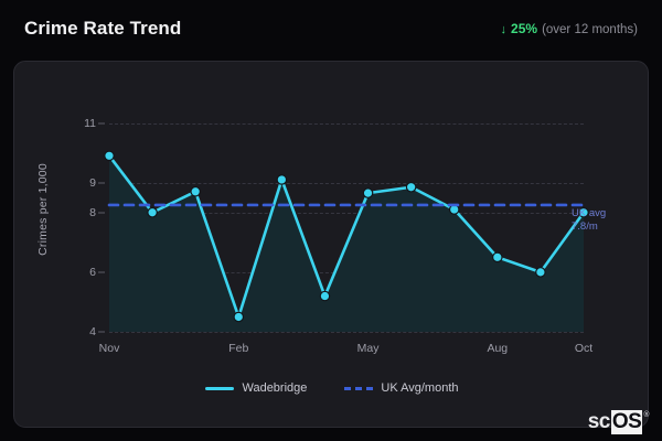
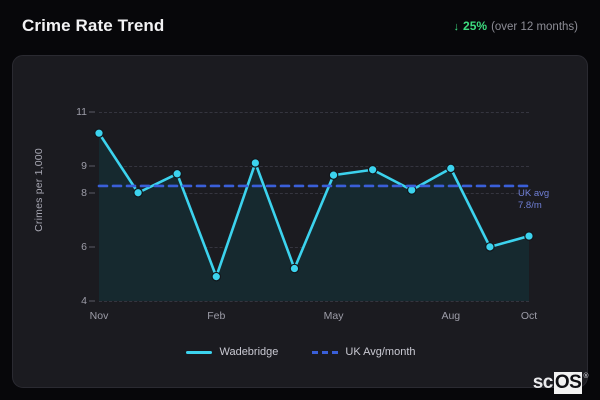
Wadebridge/Nov: 9.9 -> 10.2
Wadebridge/Feb: 4.5 -> 4.9
Wadebridge/Aug: 6.5 -> 8.9
Wadebridge/Oct: 8.0 -> 6.4
